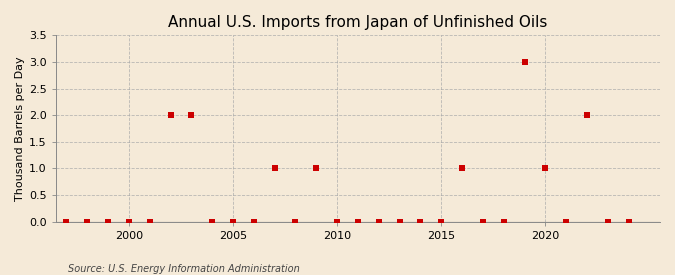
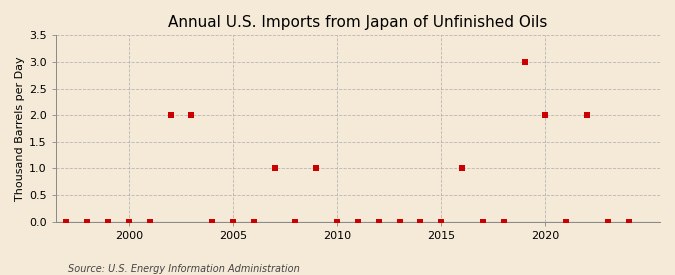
2020: 1 -> 2
